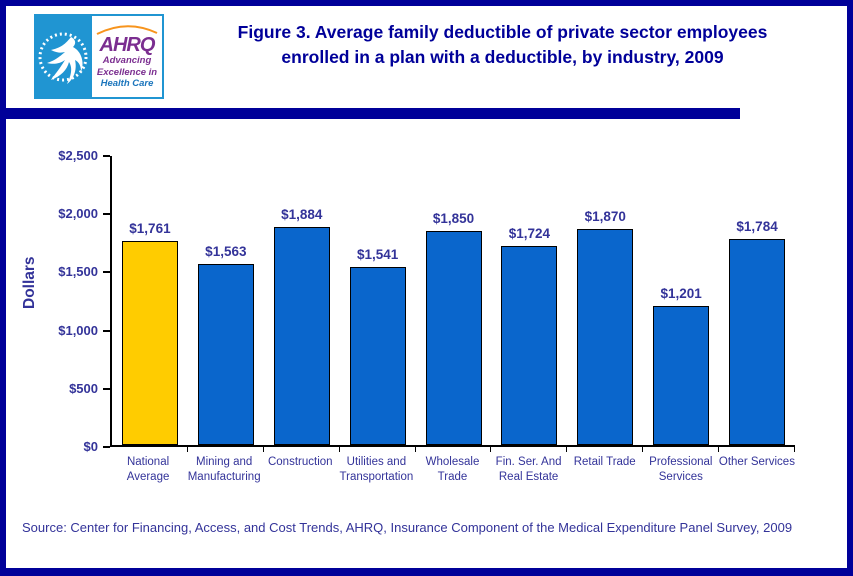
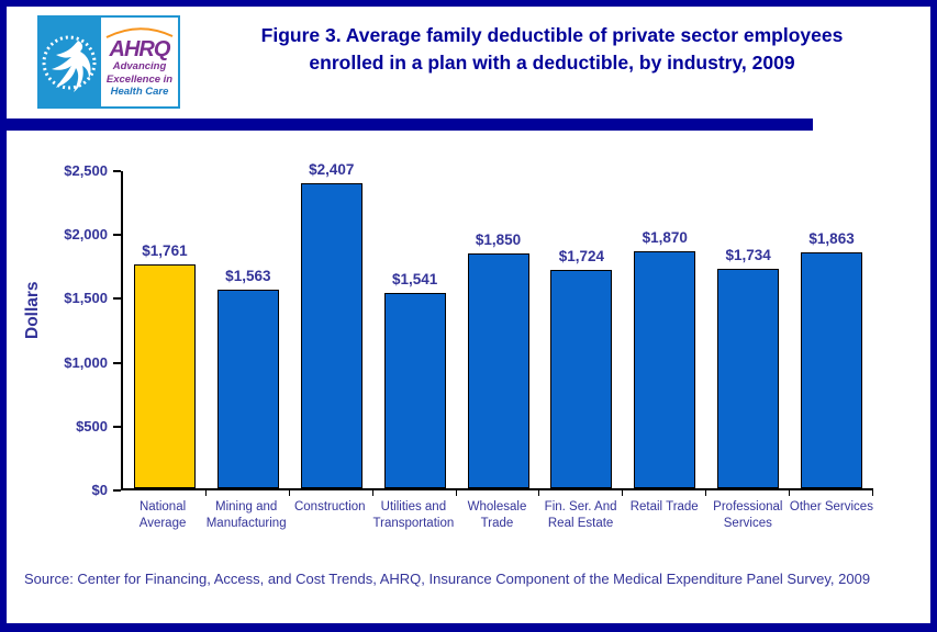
Construction: $1,884 -> $2,407
Professional Services: $1,201 -> $1,734
Other Services: $1,784 -> $1,863
